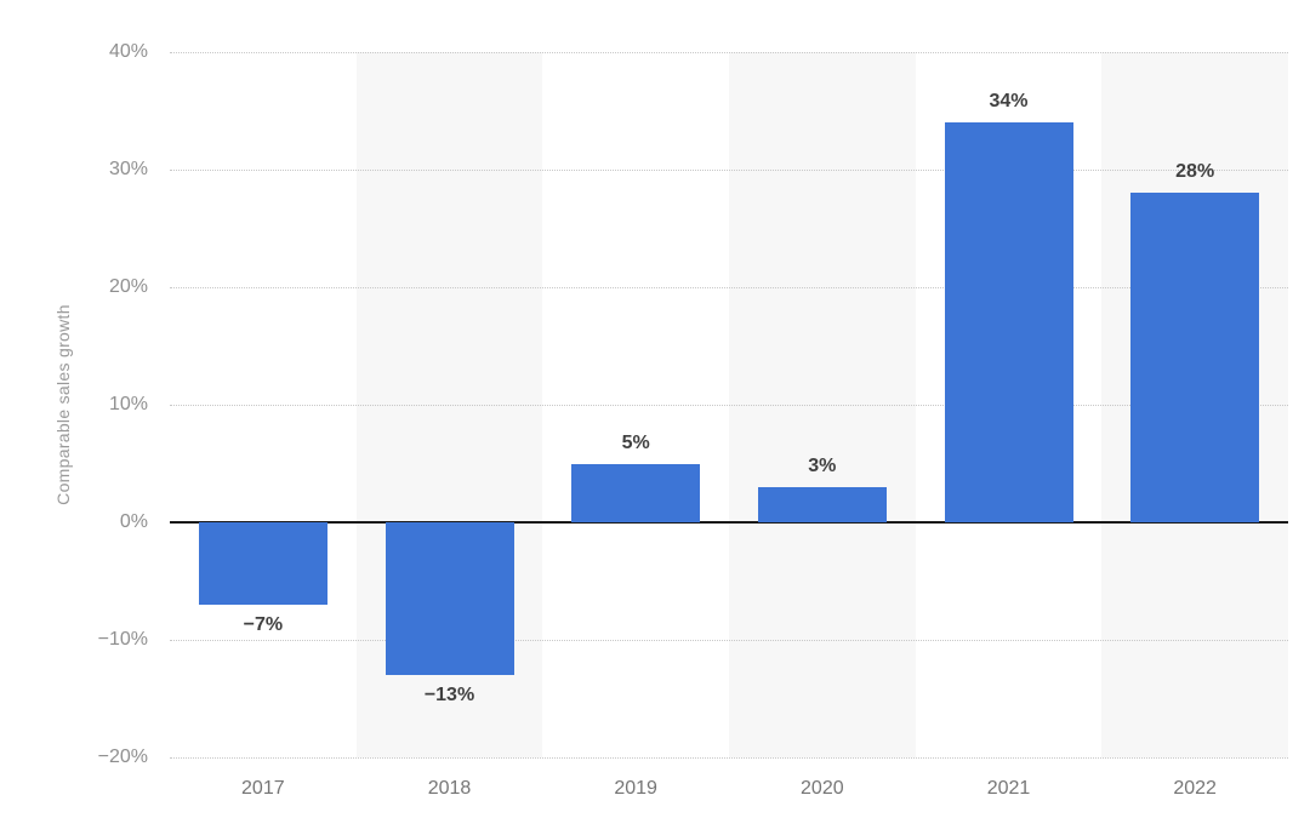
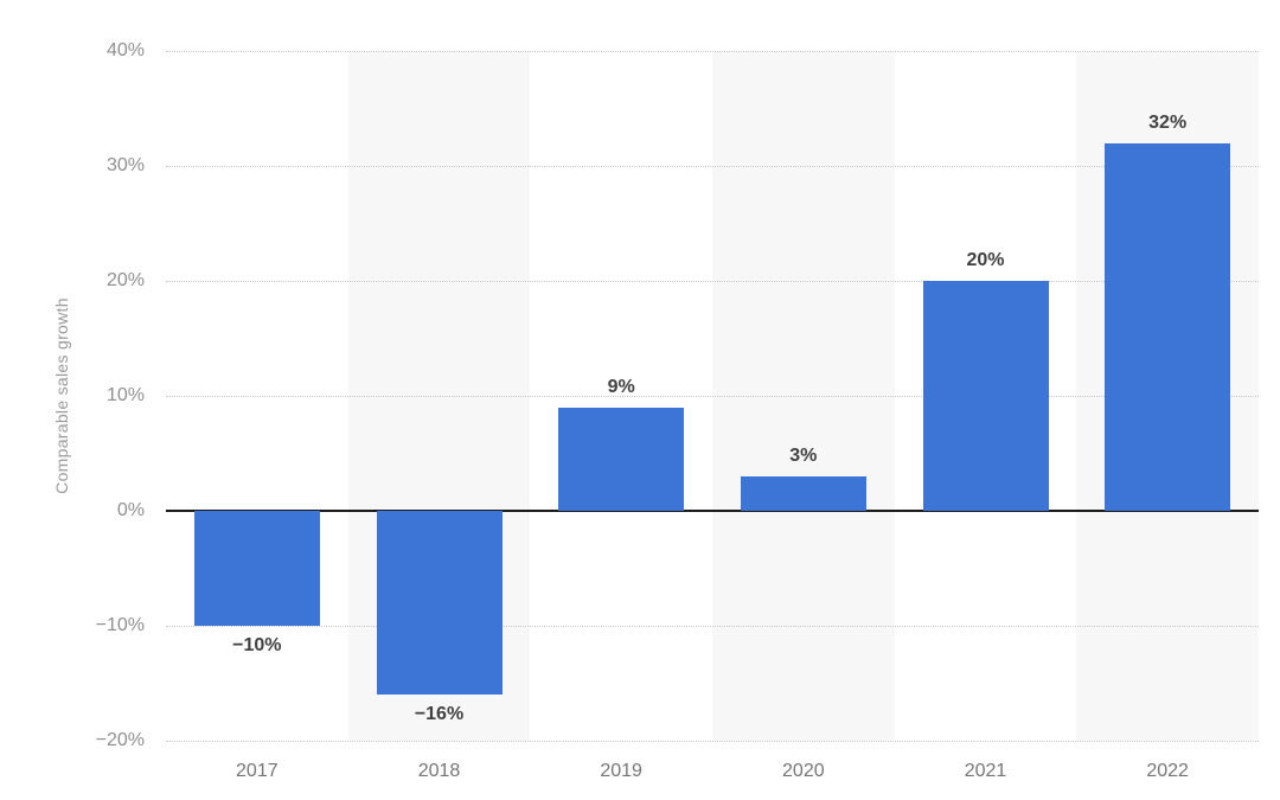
2017: −7% -> −10%
2018: −13% -> −16%
2019: 5% -> 9%
2021: 34% -> 20%
2022: 28% -> 32%
